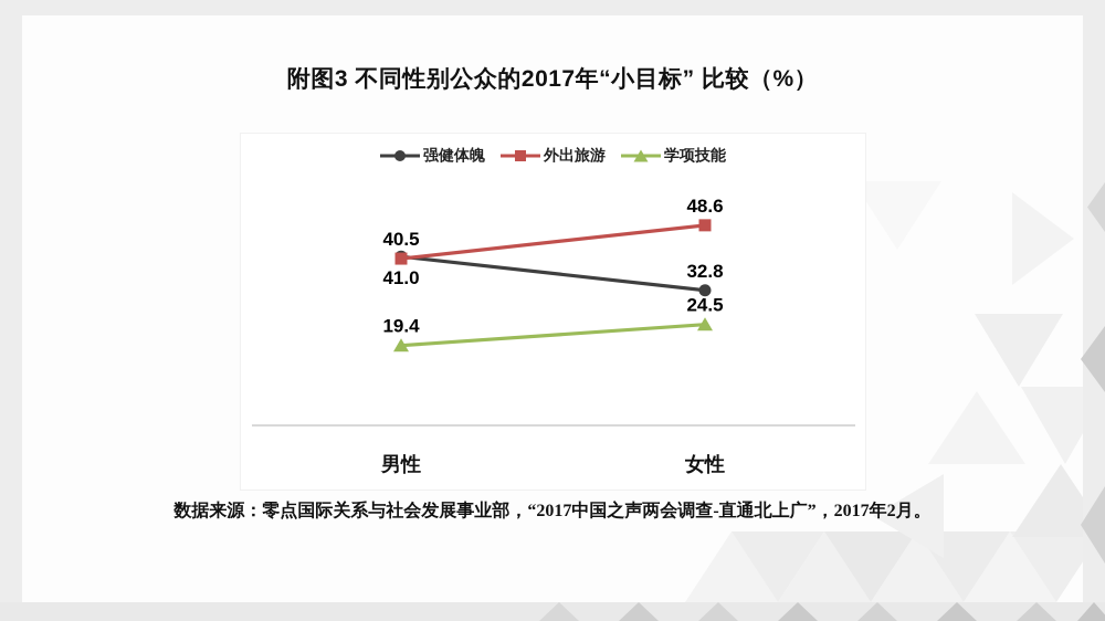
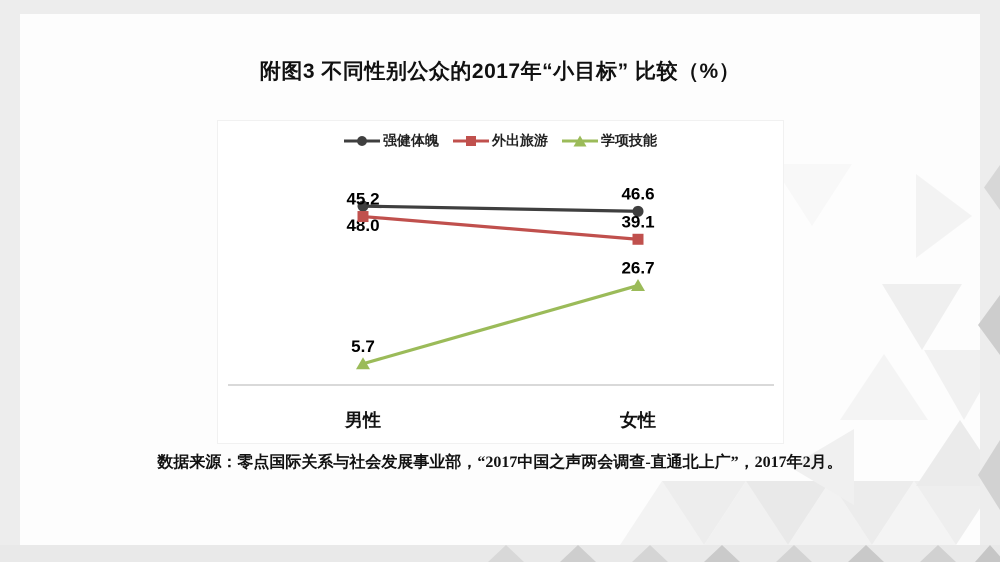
强健体魄/男性: 41.0 -> 48.0
外出旅游/男性: 40.5 -> 45.2
学项技能/男性: 19.4 -> 5.7
强健体魄/女性: 32.8 -> 46.6
外出旅游/女性: 48.6 -> 39.1
学项技能/女性: 24.5 -> 26.7
